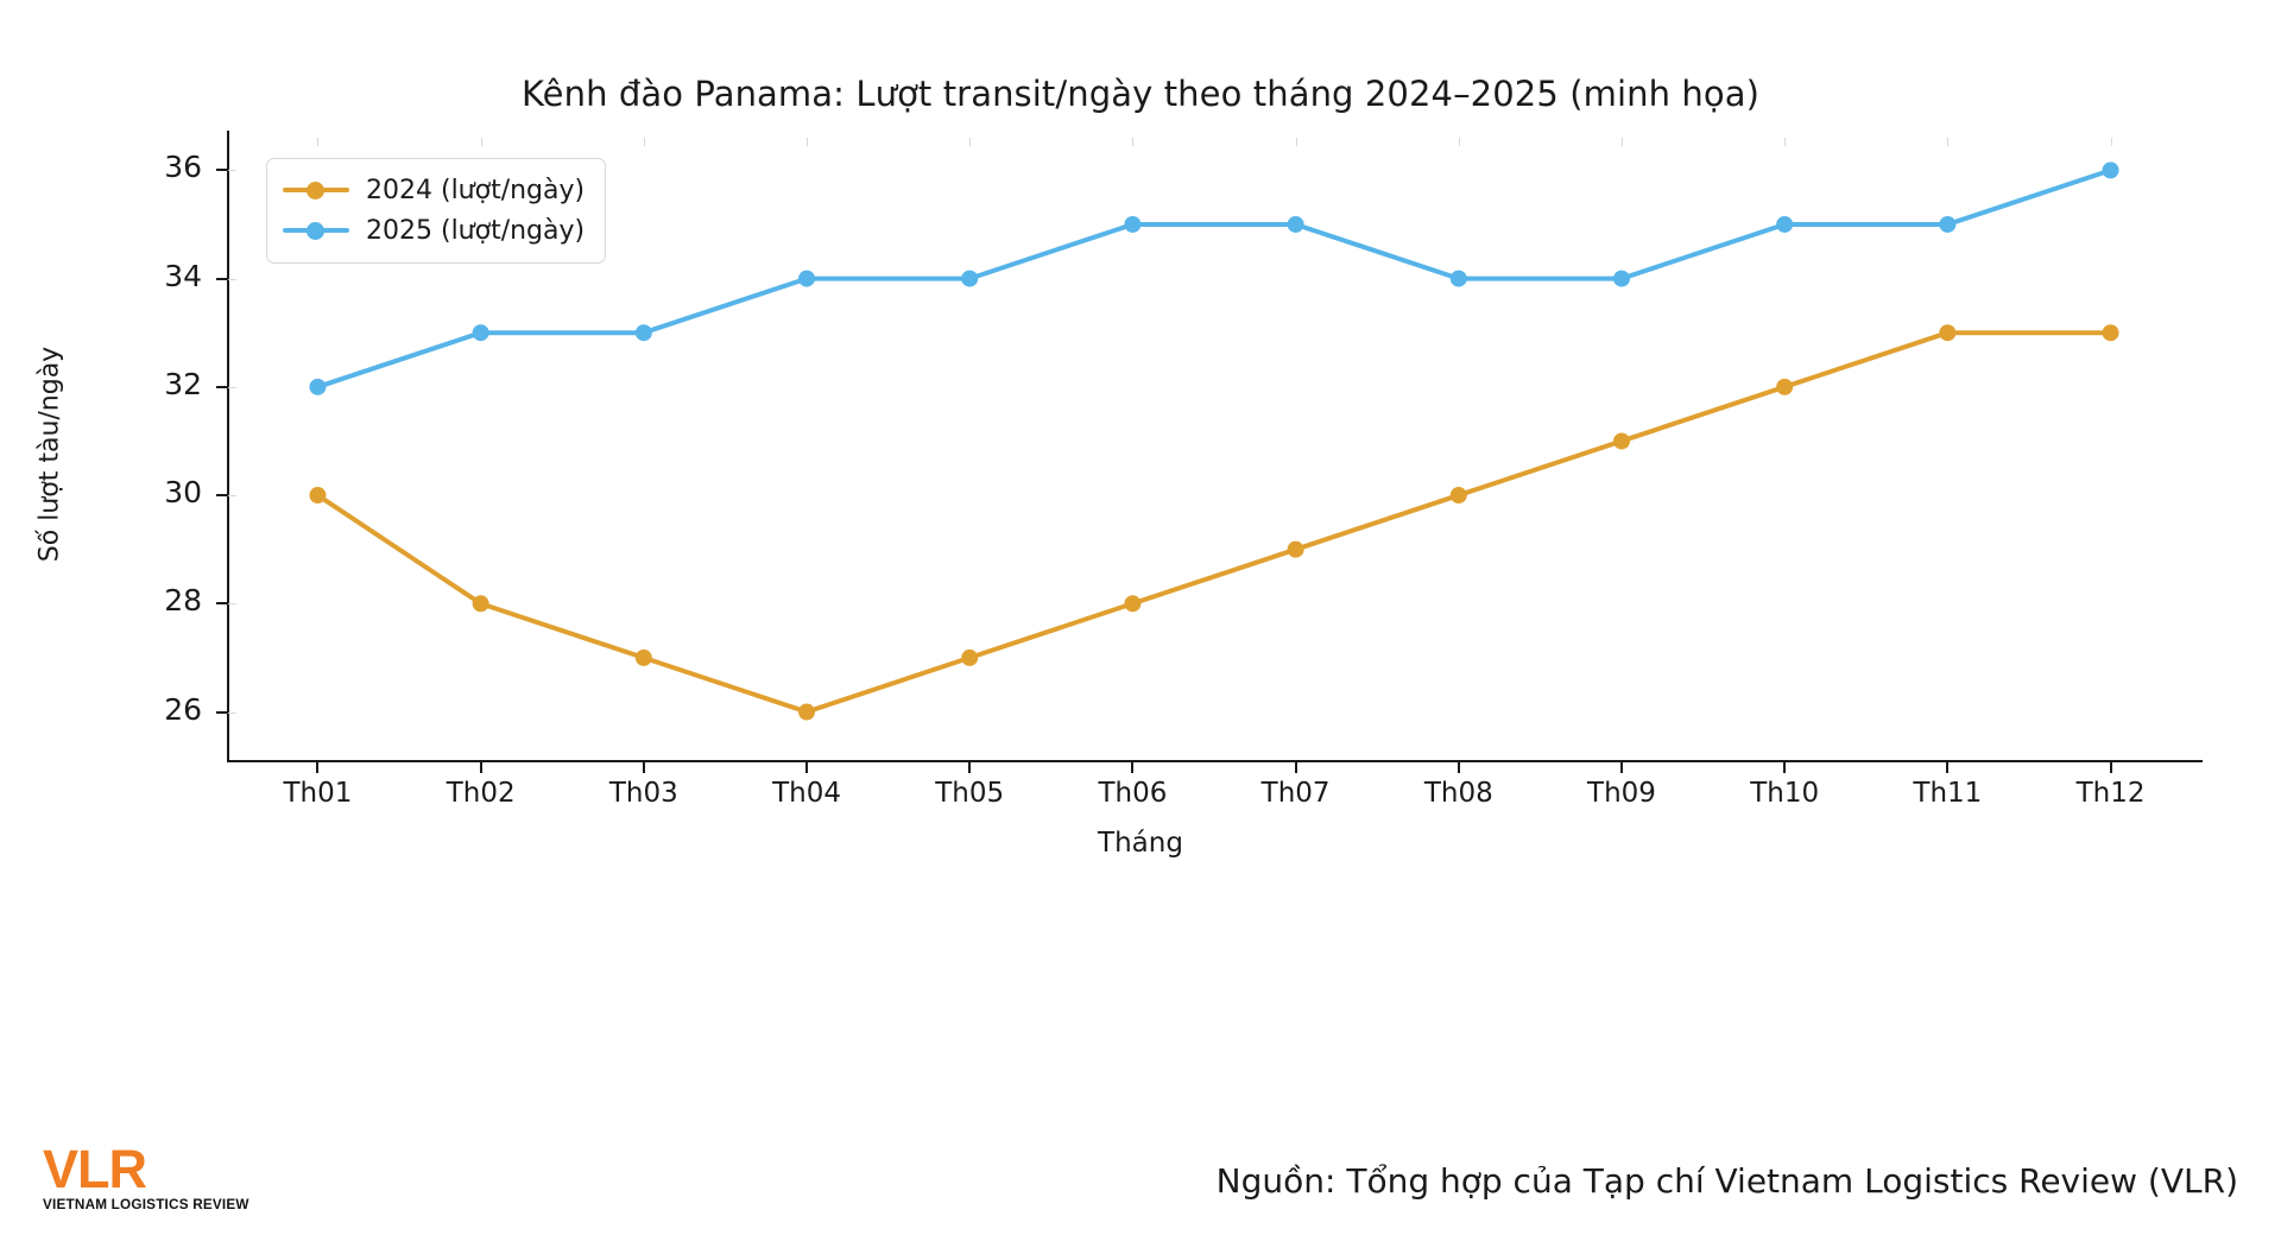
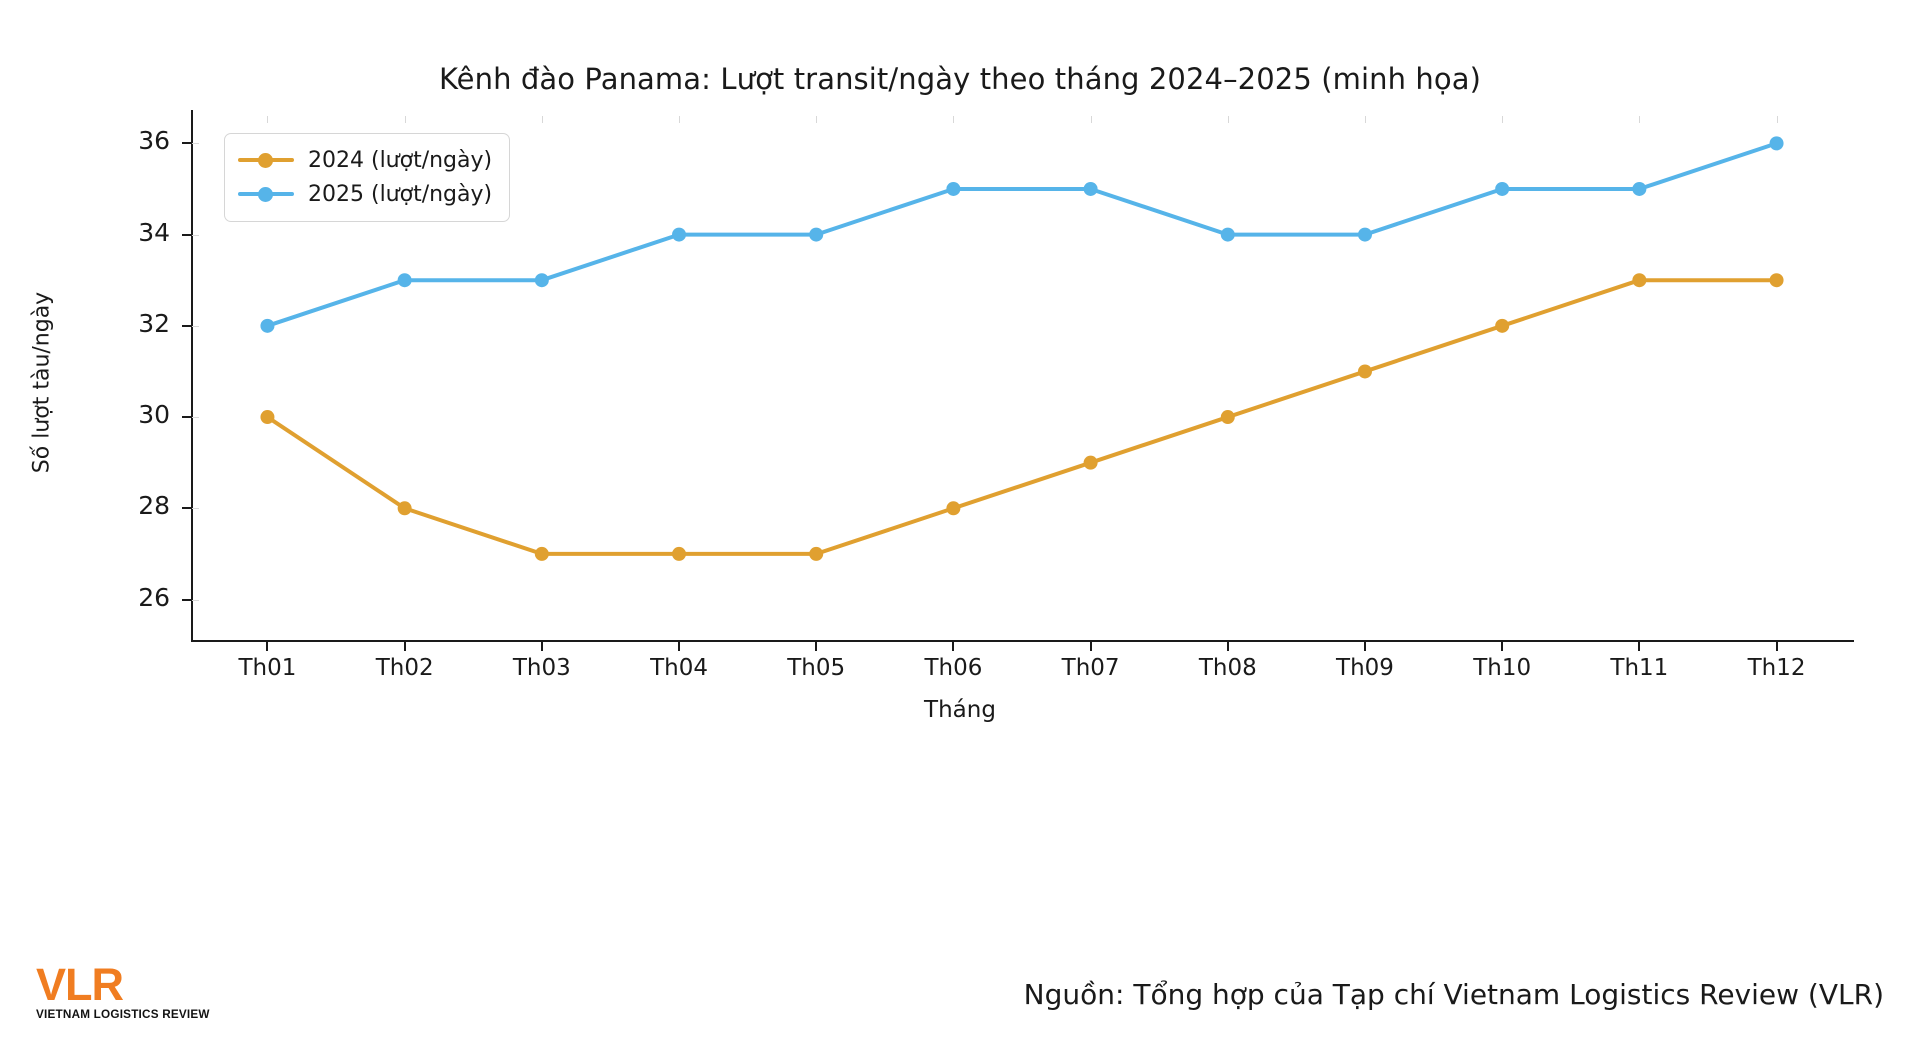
2024 (lượt/ngày)/Th04: 26 -> 27
